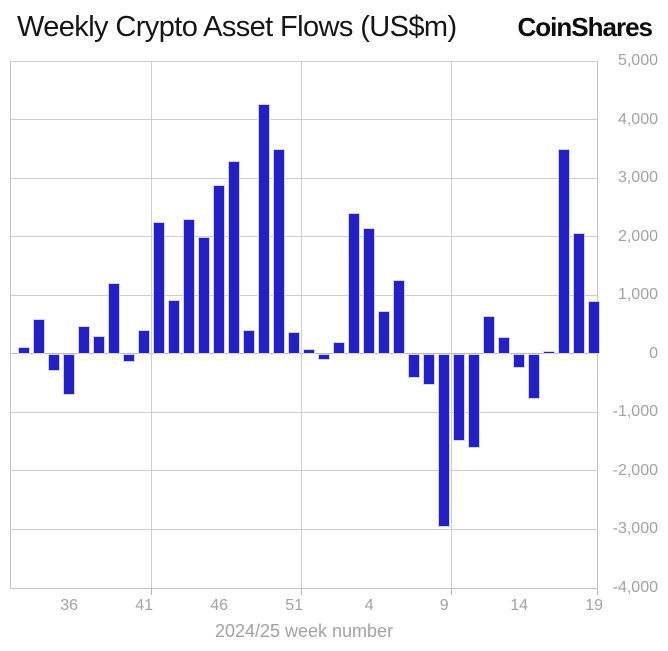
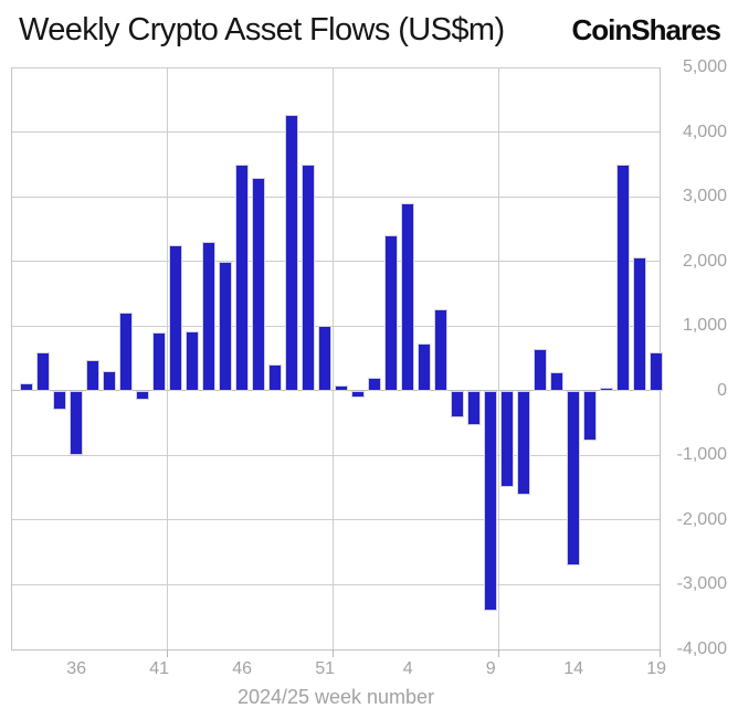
36: -700 -> -1000
41: 400 -> 900
46: 2900 -> 3500
51: 400 -> 1000
4: 2100 -> 2900
9: -3000 -> -3400
14: -200 -> -2700
19: 900 -> 600
